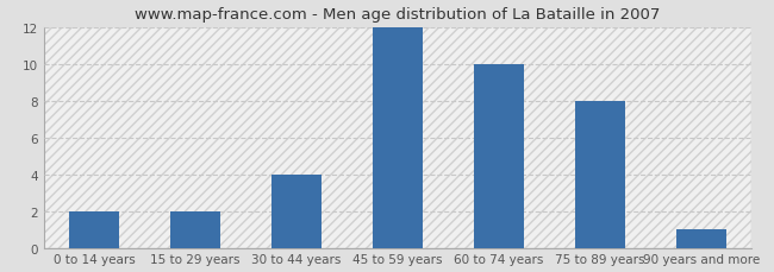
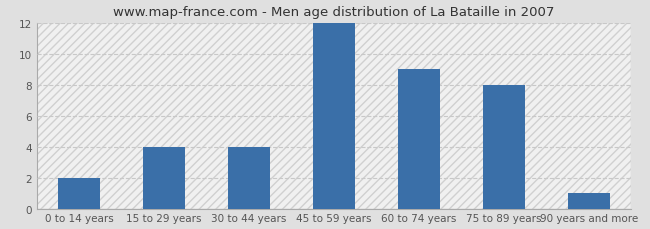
15 to 29 years: 2 -> 4
60 to 74 years: 10 -> 9
